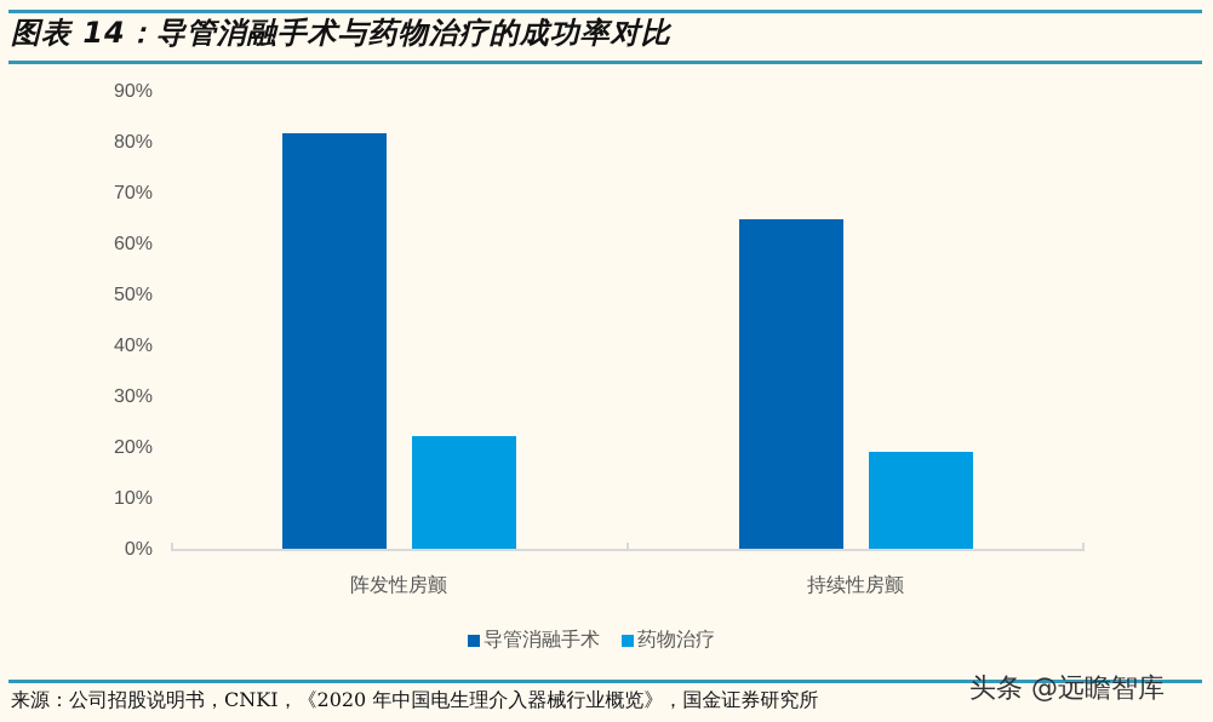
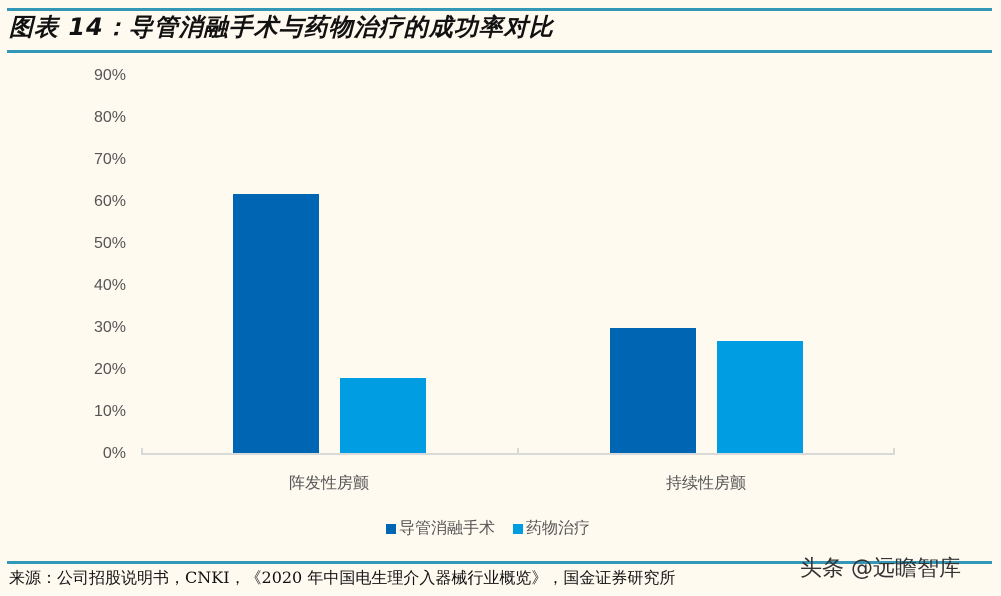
导管消融手术/阵发性房颤: 82% -> 62%
药物治疗/阵发性房颤: 22% -> 18%
导管消融手术/持续性房颤: 65% -> 30%
药物治疗/持续性房颤: 19% -> 27%
